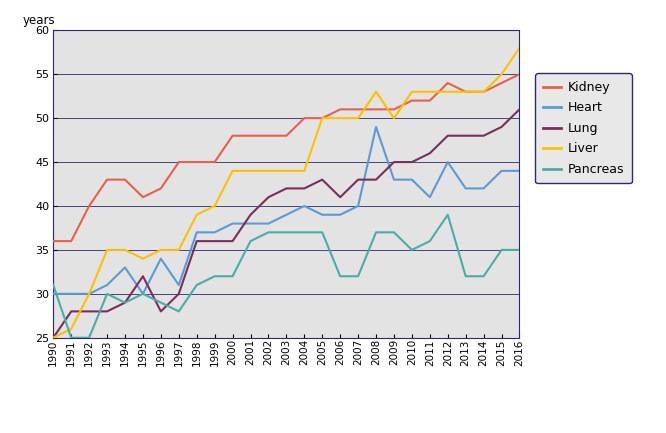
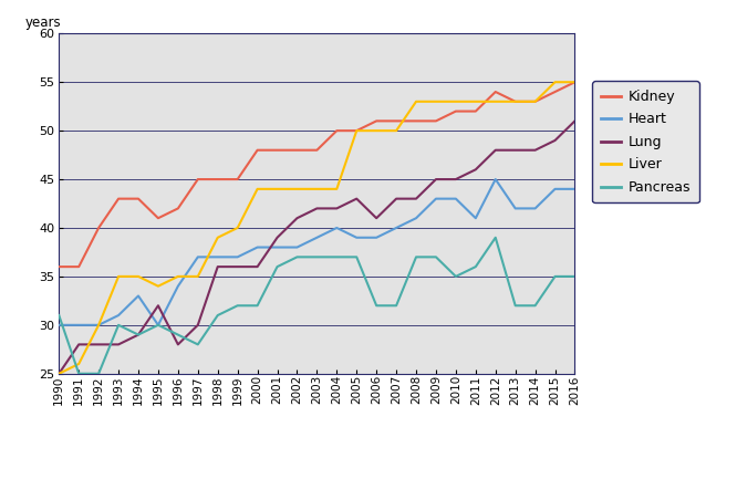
Heart/1997: 31 -> 37
Heart/2008: 49 -> 41
Liver/2009: 50 -> 53
Liver/2016: 58 -> 55
